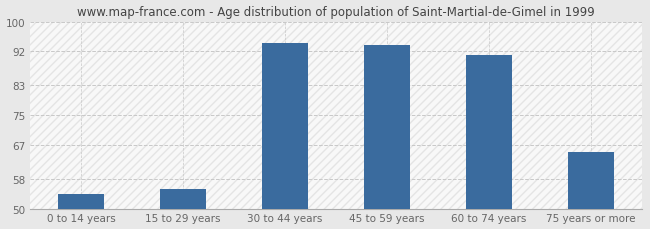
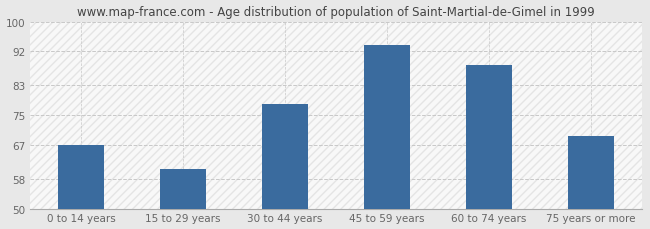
0 to 14 years: 54.0 -> 67.0
15 to 29 years: 55.2 -> 60.5
30 to 44 years: 94.2 -> 78.0
60 to 74 years: 91.0 -> 88.5
75 years or more: 65.0 -> 69.5
